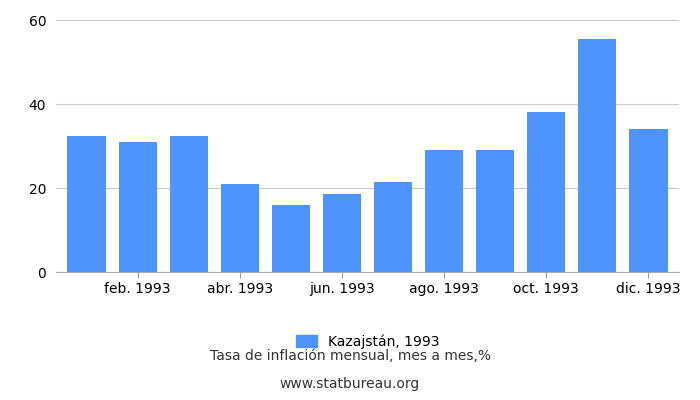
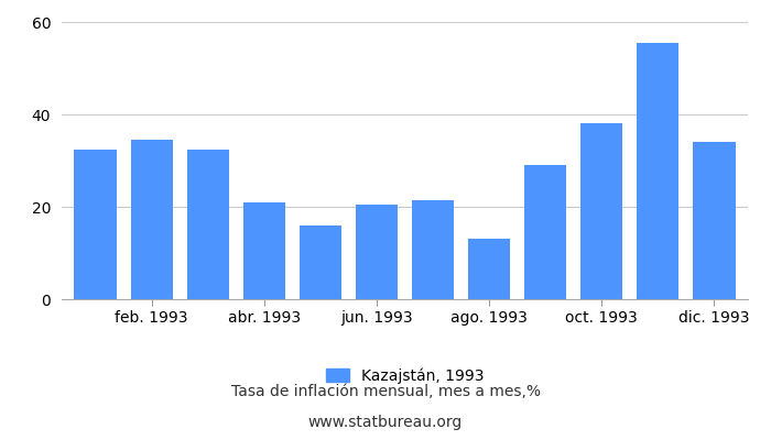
feb. 1993: 31.0 -> 34.5
jun. 1993: 18.5 -> 20.5
ago. 1993: 29.0 -> 13.0
